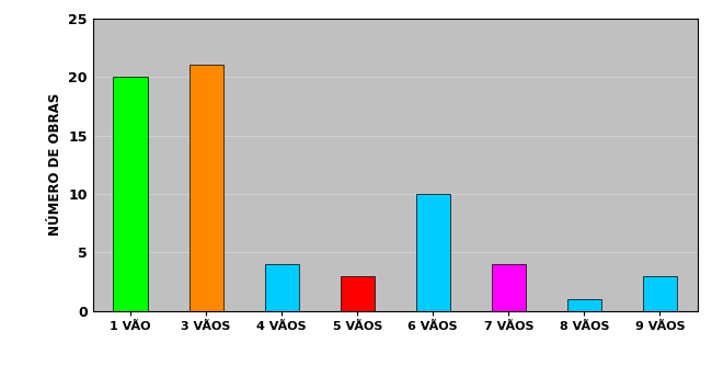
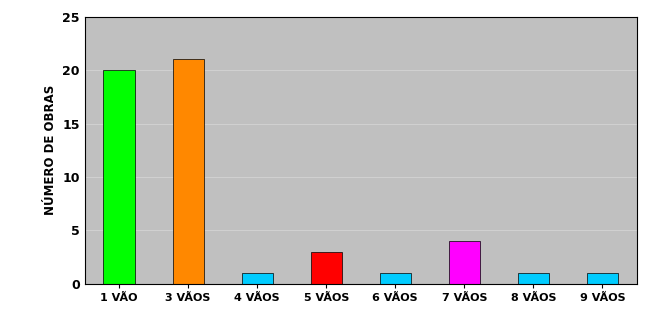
4 VÃOS: 4 -> 1
6 VÃOS: 10 -> 1
9 VÃOS: 3 -> 1
